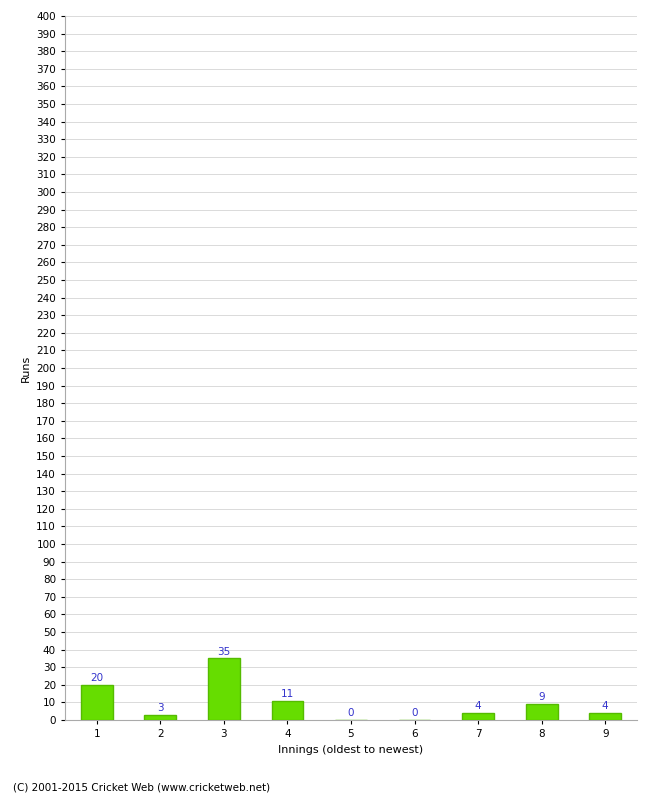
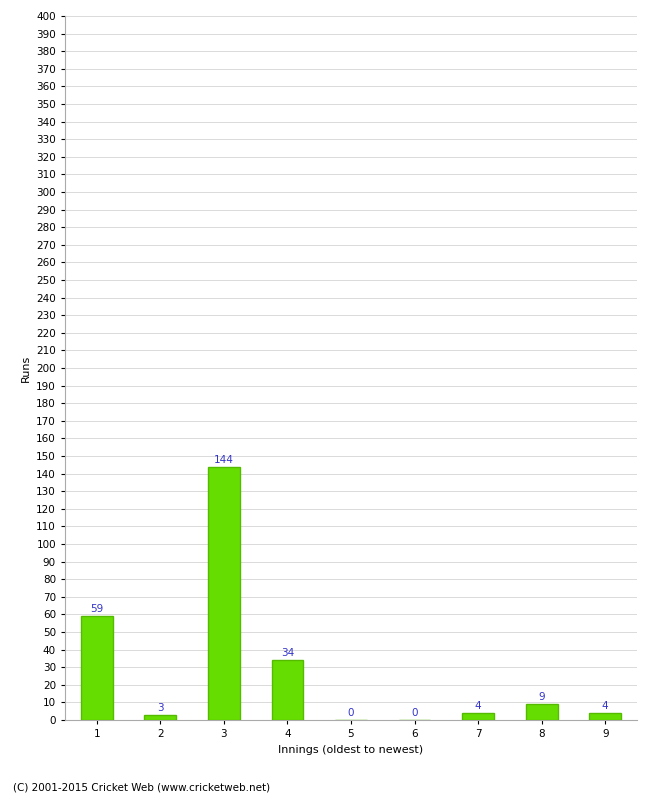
1: 20 -> 59
3: 35 -> 144
4: 11 -> 34
